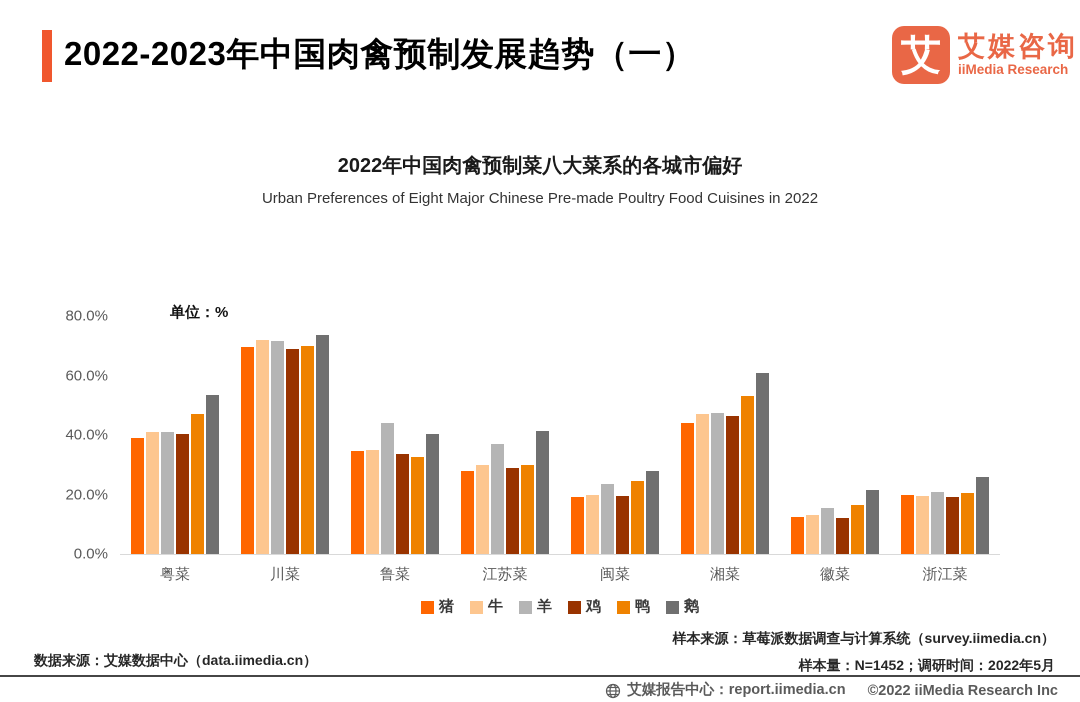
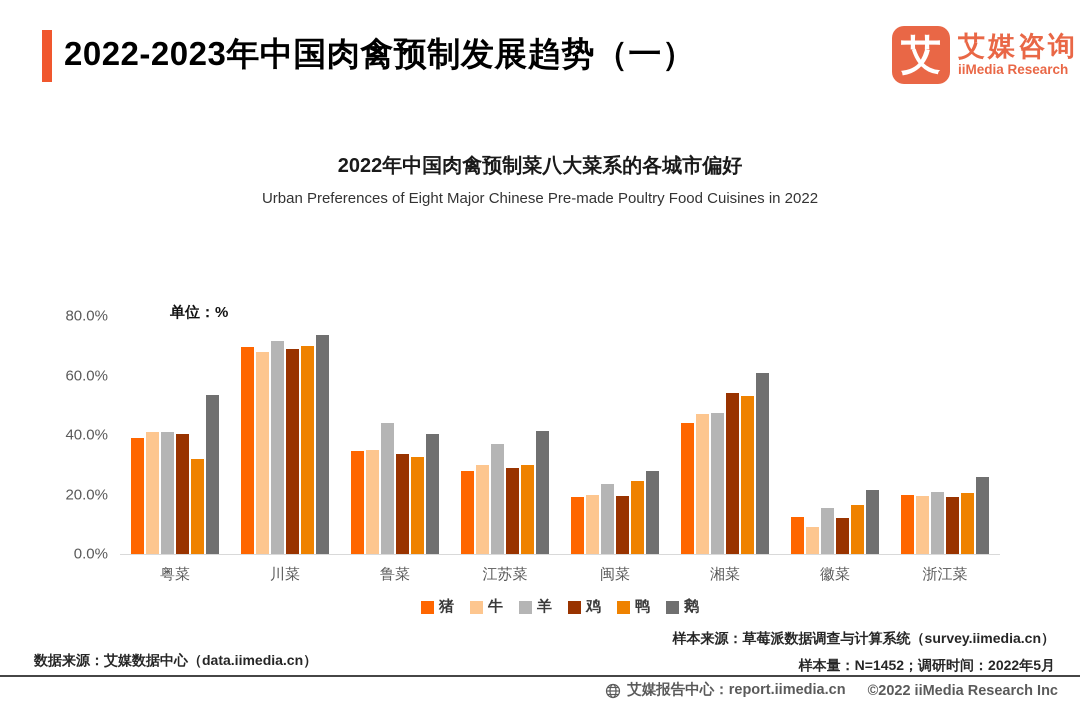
鸭/粤菜: 47% -> 32%
牛/川菜: 72% -> 68%
鸡/湘菜: 46% -> 54%
牛/徽菜: 13% -> 9%
